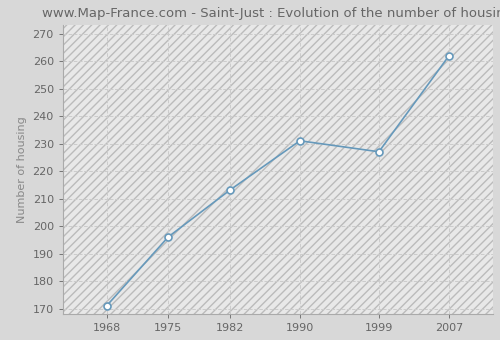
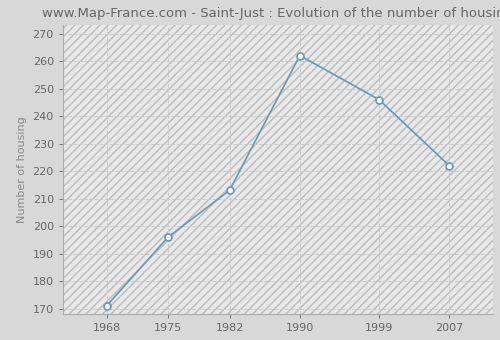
1990: 231 -> 262
1999: 227 -> 246
2007: 262 -> 222
